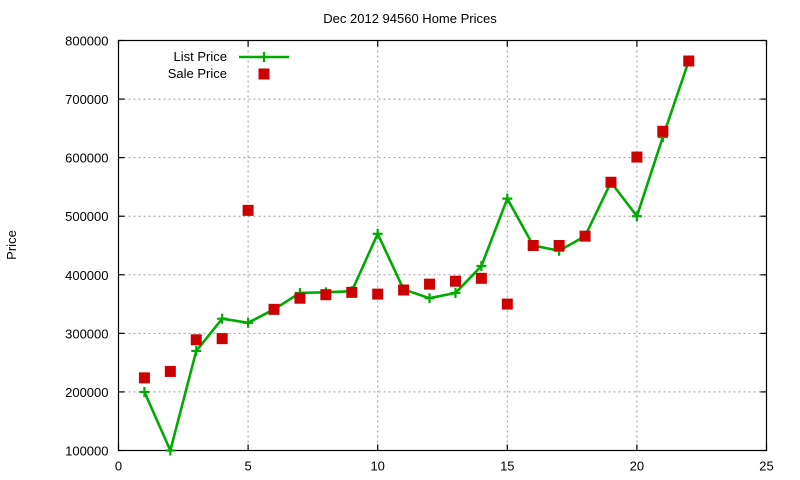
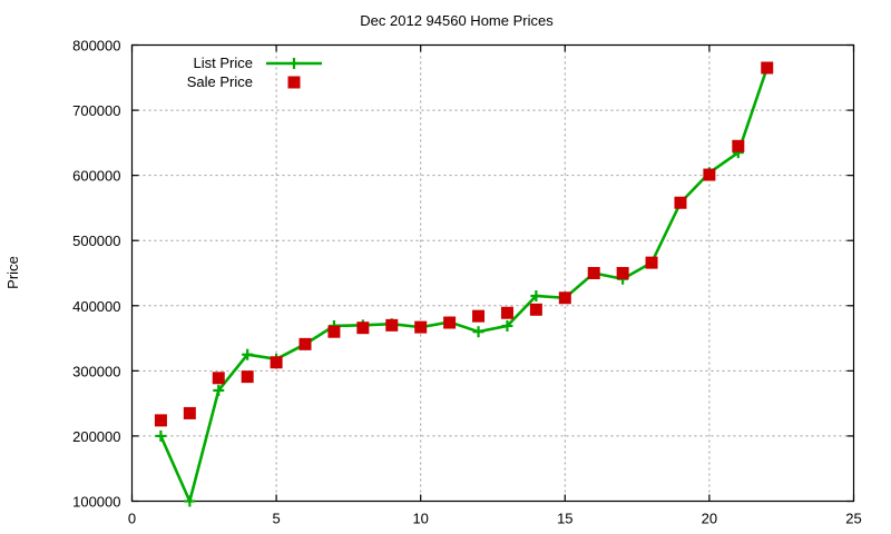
Sale Price/5: 510000 -> 310000
List Price/10: 470000 -> 370000
List Price/15: 530000 -> 410000
Sale Price/15: 350000 -> 410000
List Price/20: 500000 -> 600000
